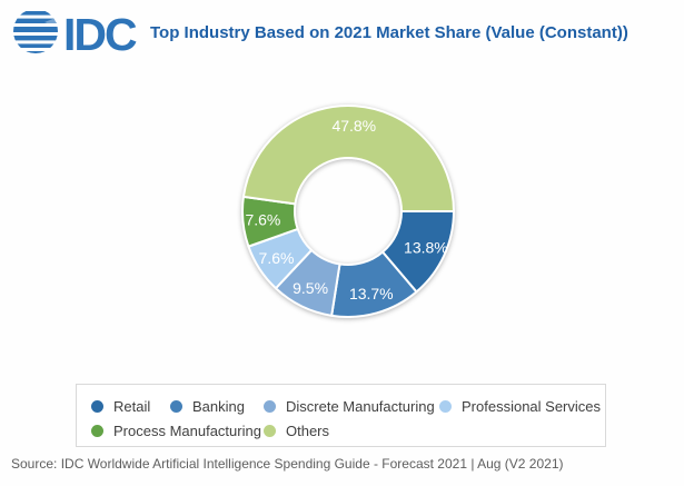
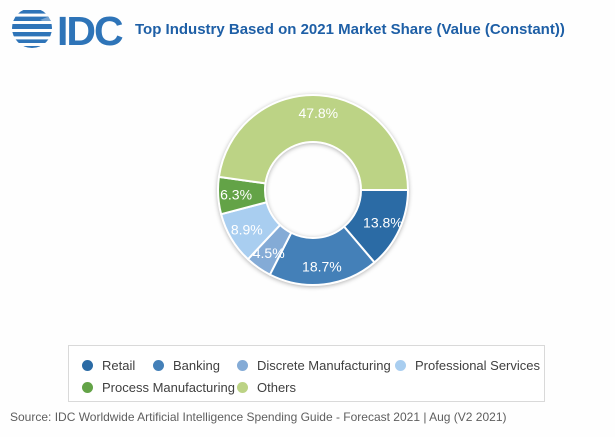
Banking: 13.7% -> 18.7%
Discrete Manufacturing: 9.5% -> 4.5%
Professional Services: 7.6% -> 8.9%
Process Manufacturing: 7.6% -> 6.3%
